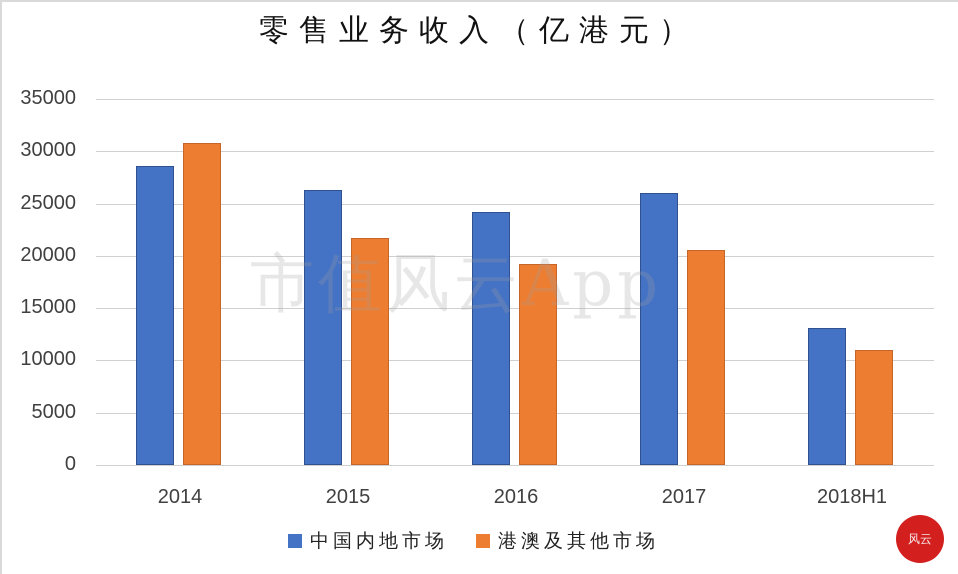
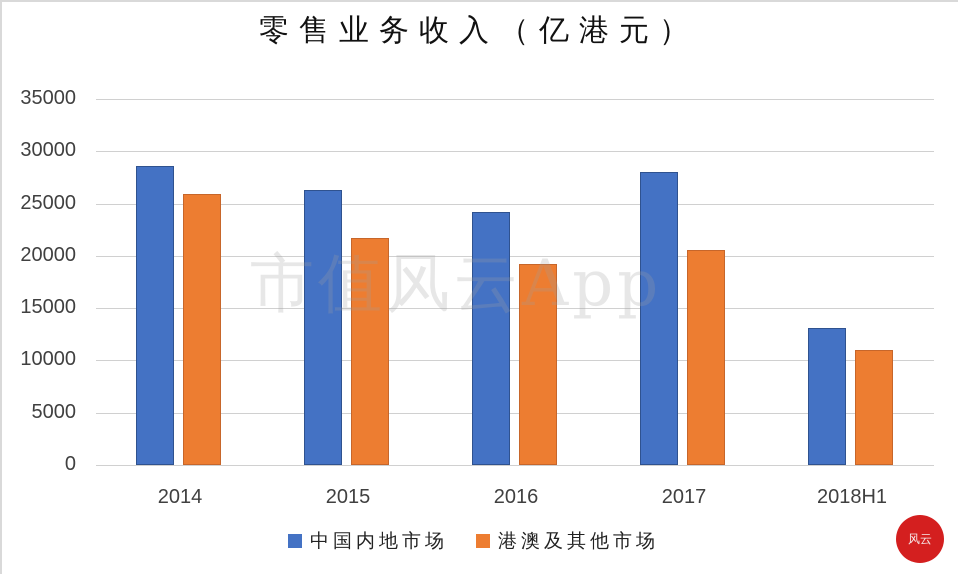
港澳及其他市场/2014: 30800 -> 25900
中国内地市场/2017: 26000 -> 28000
